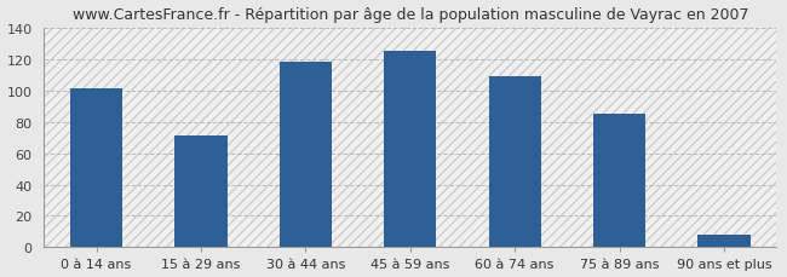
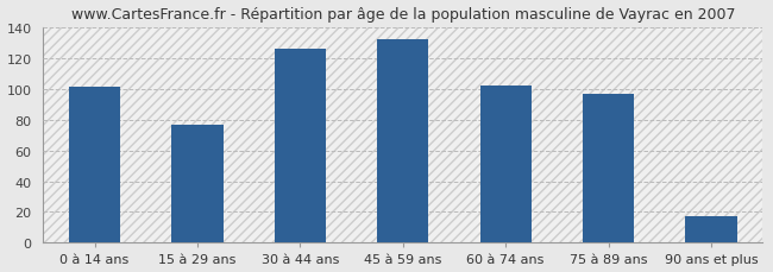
15 à 29 ans: 71 -> 77
30 à 44 ans: 118 -> 126
45 à 59 ans: 125 -> 132
60 à 74 ans: 109 -> 102
75 à 89 ans: 85 -> 97
90 ans et plus: 8 -> 17
